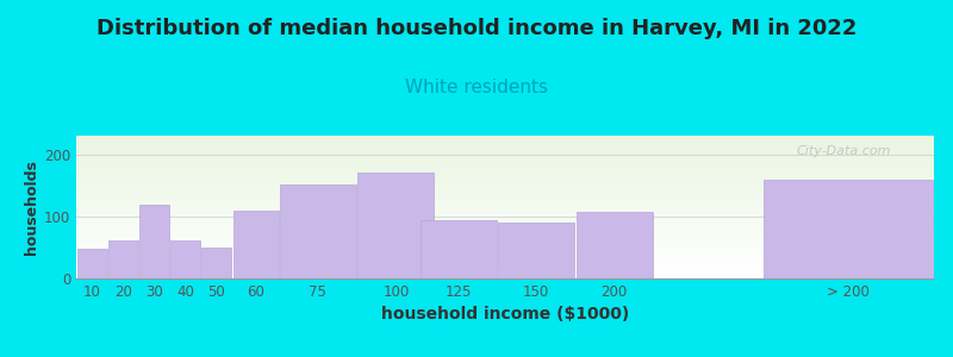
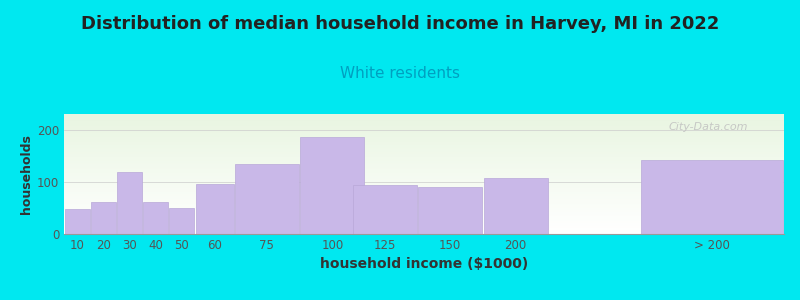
60: 110 -> 96
75: 152 -> 134
100: 170 -> 186
> 200: 160 -> 142
